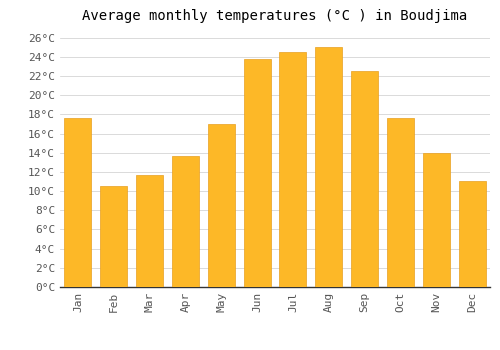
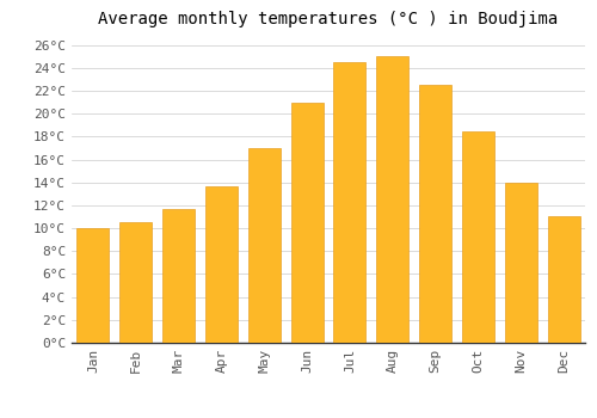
Jan: 17.6°C -> 10.0°C
Jun: 23.8°C -> 21.0°C
Oct: 17.6°C -> 18.5°C
